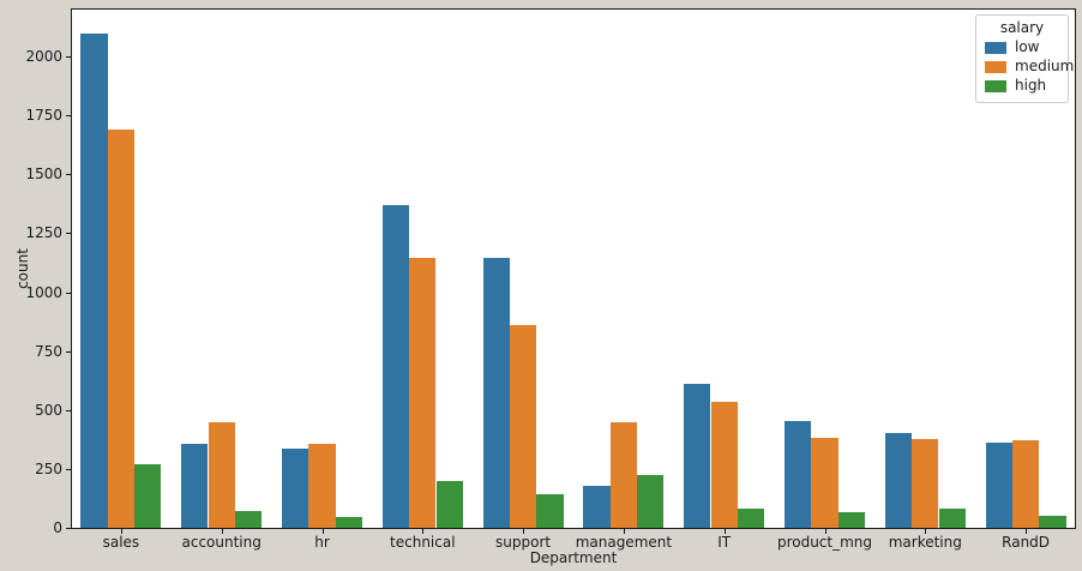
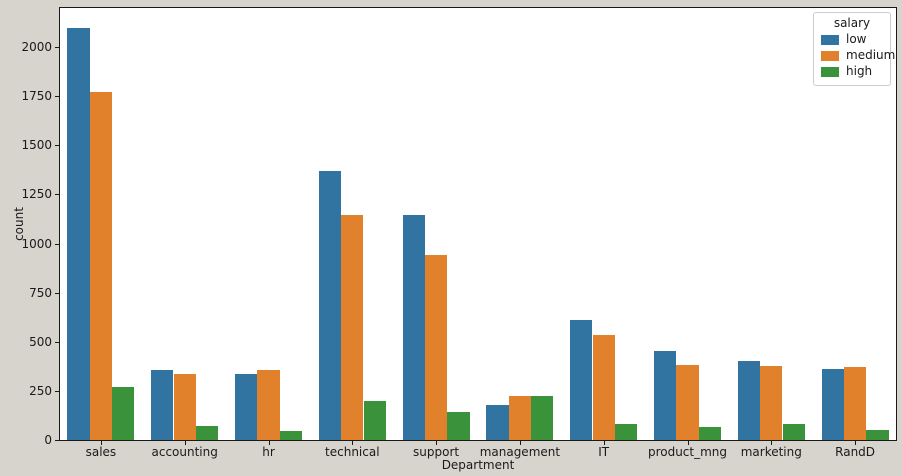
medium/sales: 1690 -> 1770
medium/accounting: 450 -> 340
medium/support: 860 -> 940
medium/management: 450 -> 220
